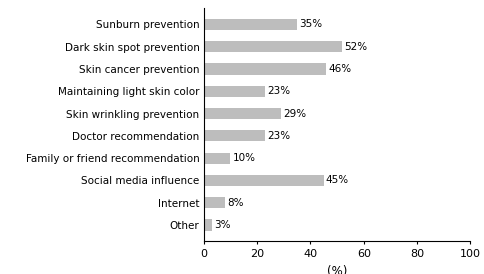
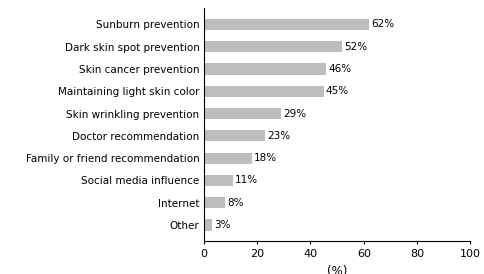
Sunburn prevention: 35% -> 62%
Maintaining light skin color: 23% -> 45%
Family or friend recommendation: 10% -> 18%
Social media influence: 45% -> 11%
